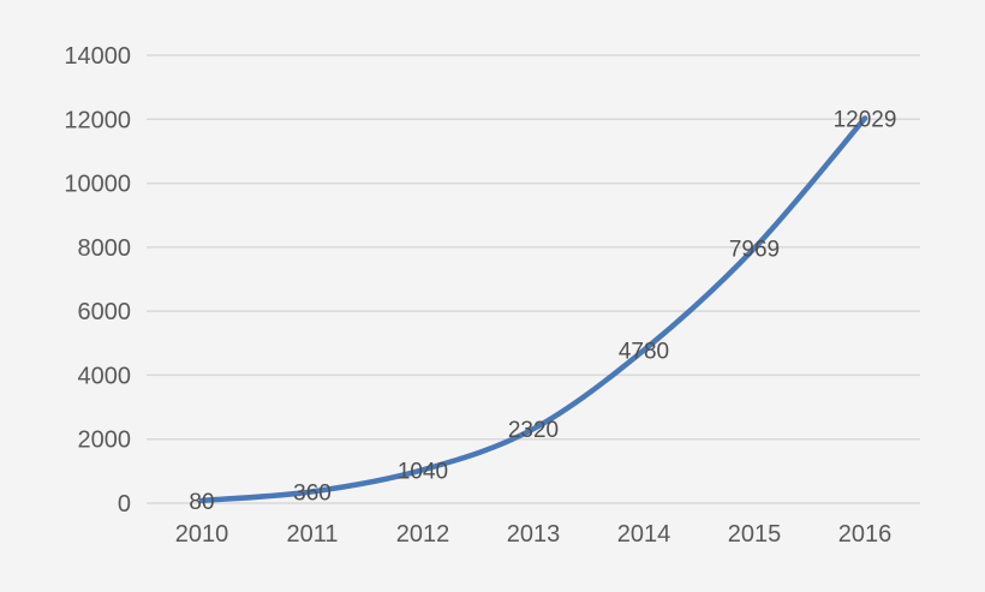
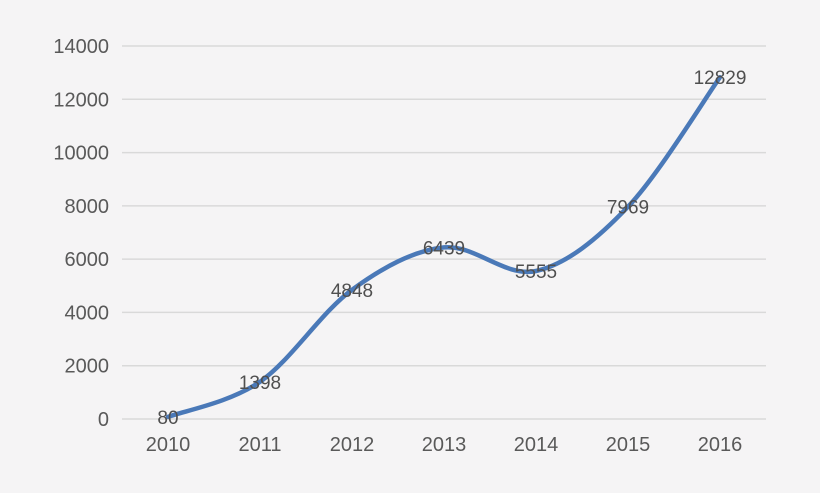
2011: 360 -> 1398
2012: 1040 -> 4848
2013: 2320 -> 6439
2014: 4780 -> 5555
2016: 12029 -> 12829
